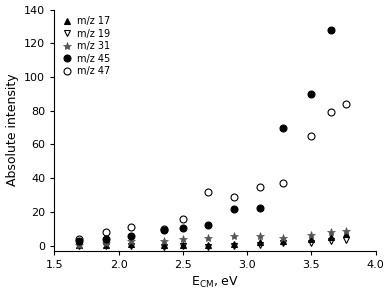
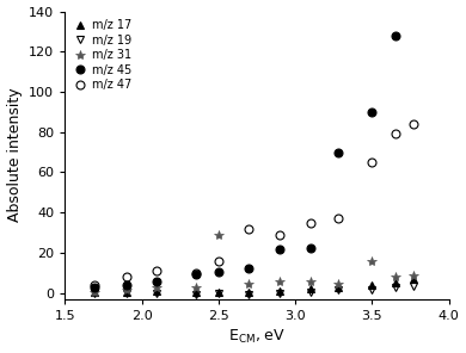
m/z 31/2.5: 4 -> 29
m/z 31/3.5: 6 -> 16
